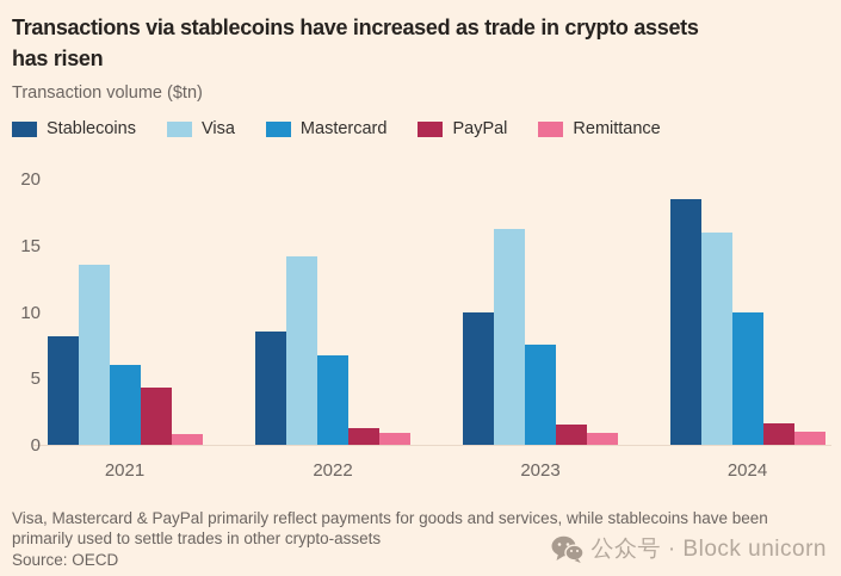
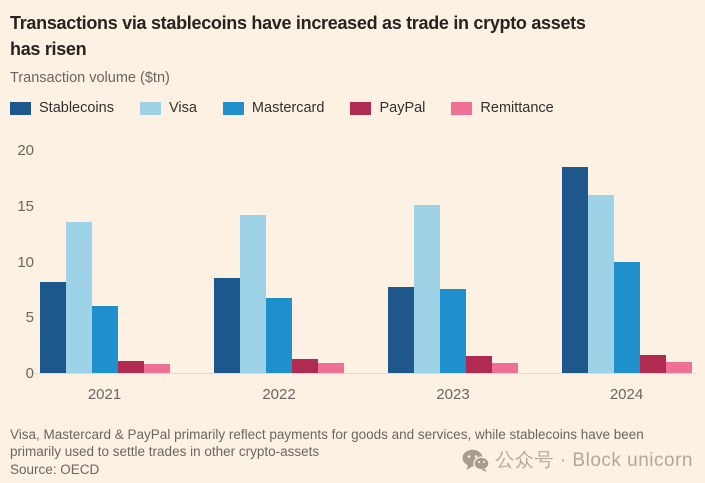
PayPal/2021: 4.3 -> 1.1
Stablecoins/2023: 10.0 -> 7.7
Visa/2023: 16.2 -> 15.1
